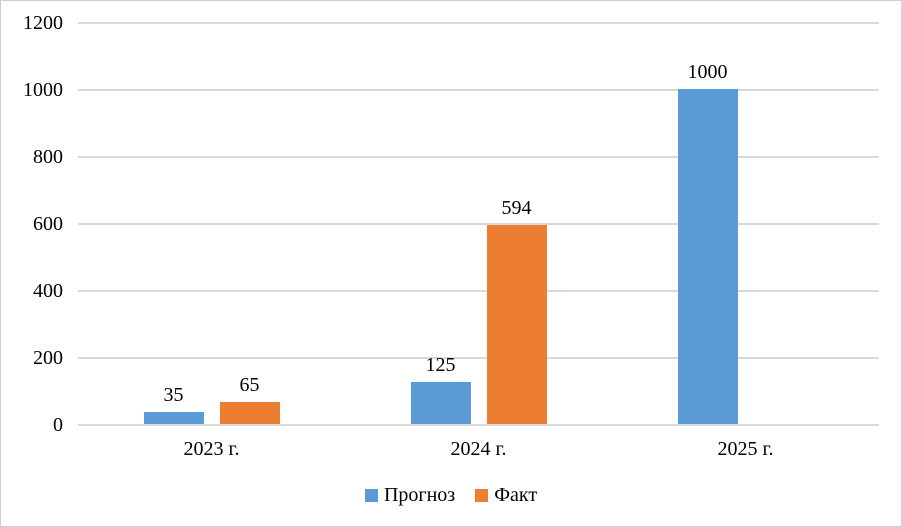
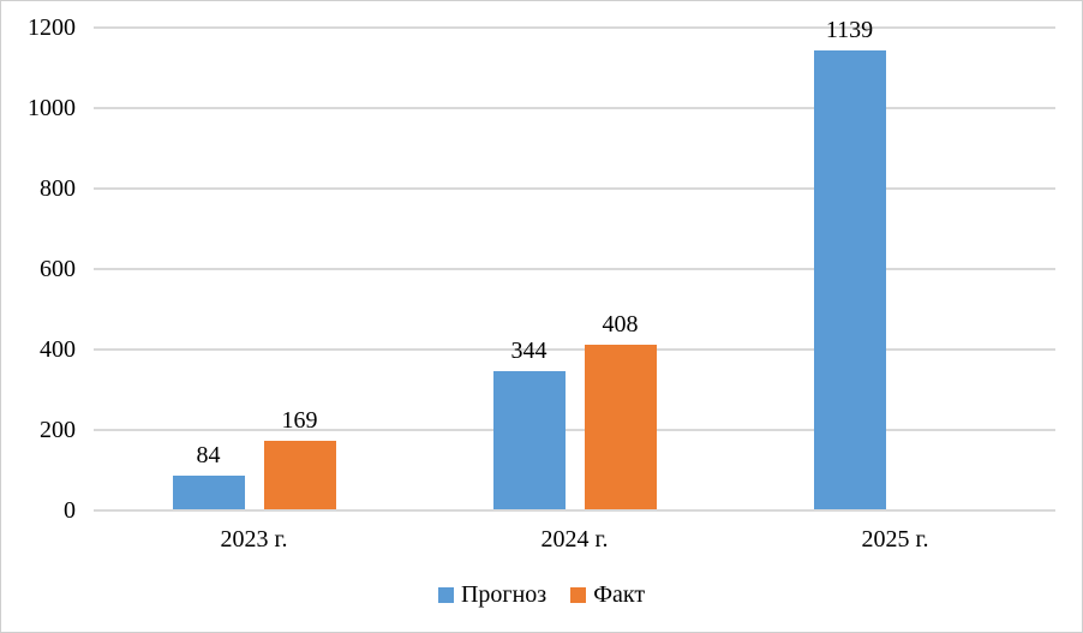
Прогноз/2023 г.: 35 -> 84
Факт/2023 г.: 65 -> 169
Прогноз/2024 г.: 125 -> 344
Факт/2024 г.: 594 -> 408
Прогноз/2025 г.: 1000 -> 1139
